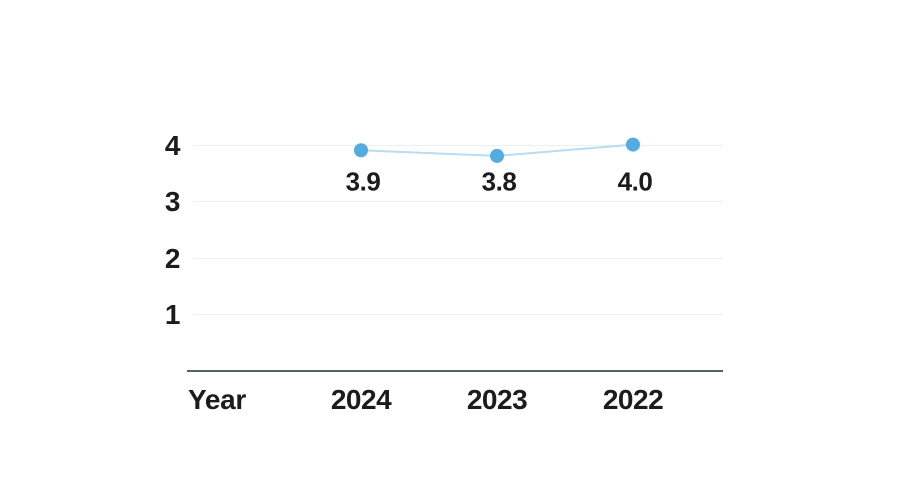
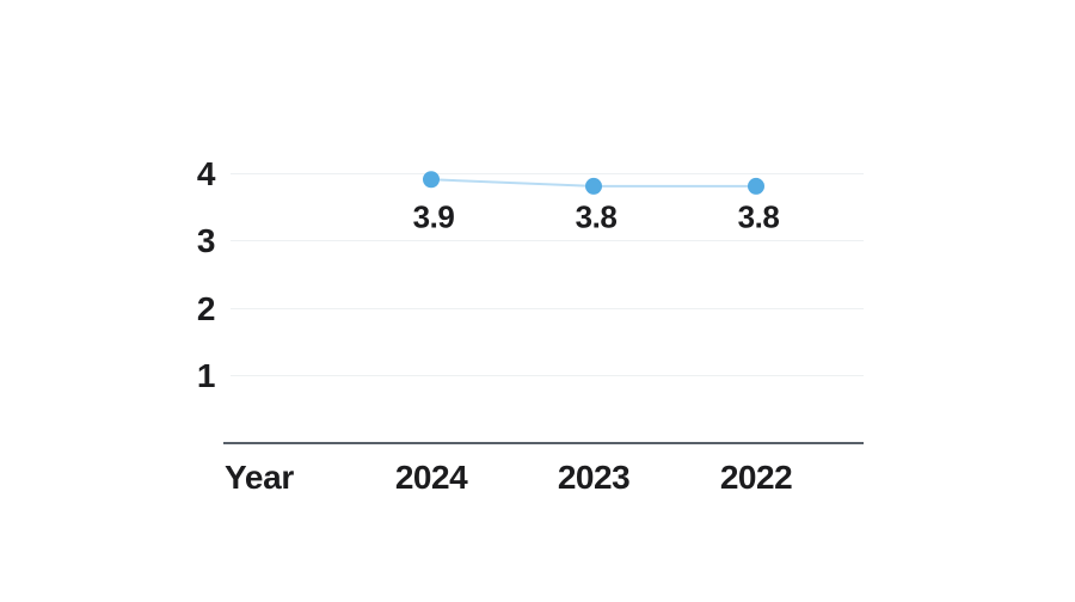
2022: 4.0 -> 3.8
